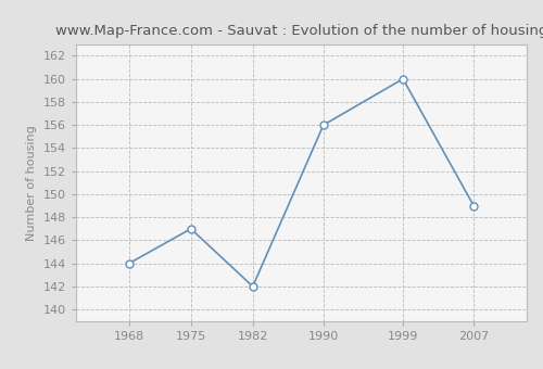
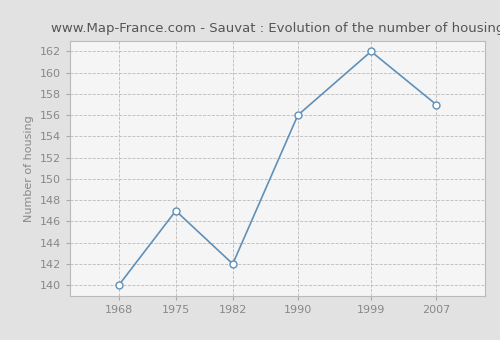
1968: 144 -> 140
1999: 160 -> 162
2007: 149 -> 157
